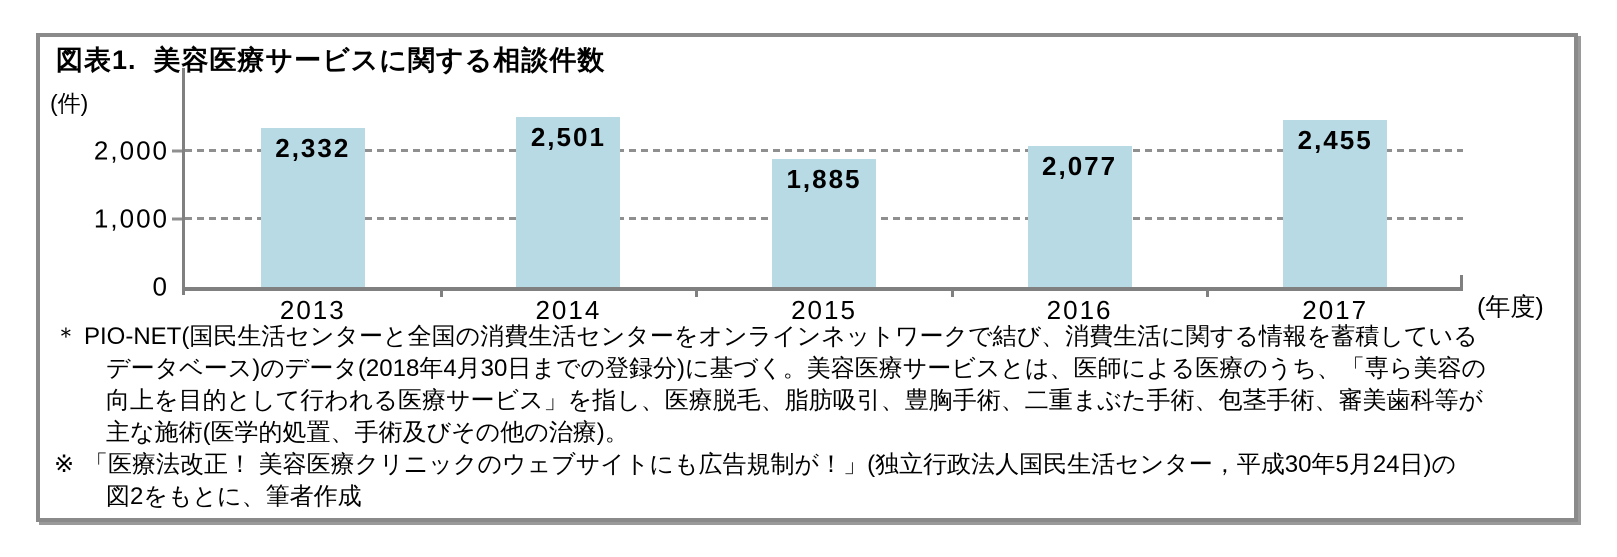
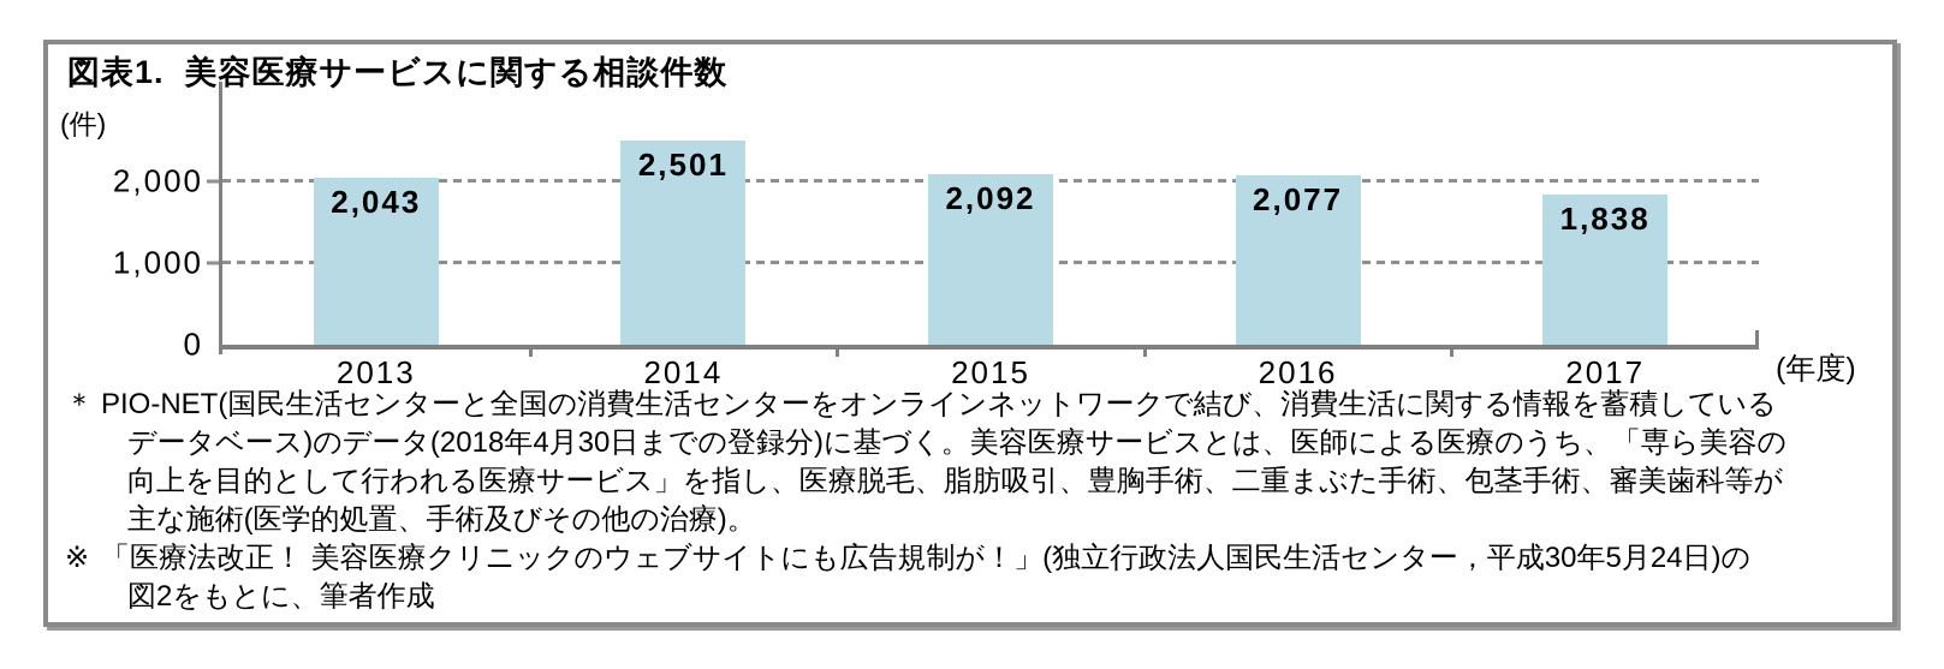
2013: 2,332 -> 2,043
2015: 1,885 -> 2,092
2017: 2,455 -> 1,838
